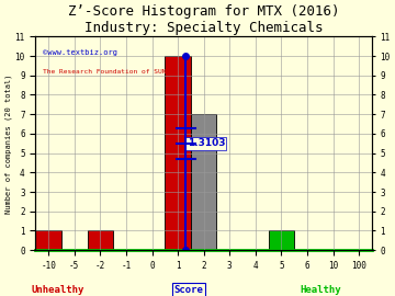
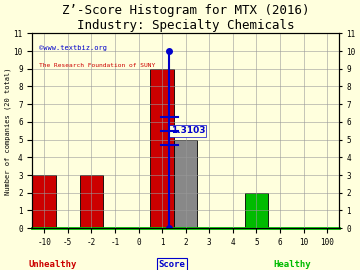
-10: 1 -> 3
-2: 1 -> 3
1: 10 -> 9
2: 7 -> 5
5: 1 -> 2
